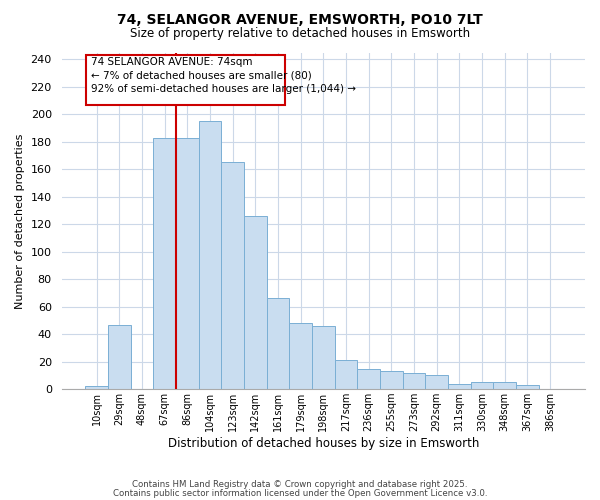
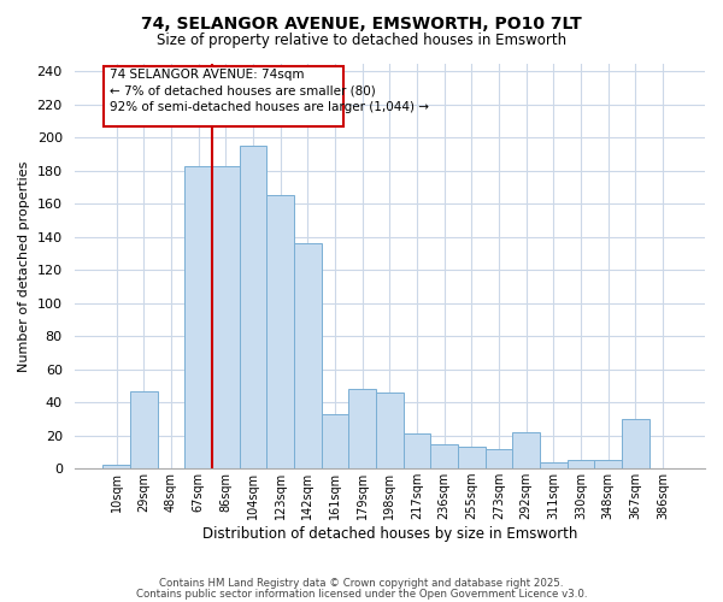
142sqm: 126 -> 136
161sqm: 66 -> 33
292sqm: 10 -> 22
367sqm: 3 -> 30
